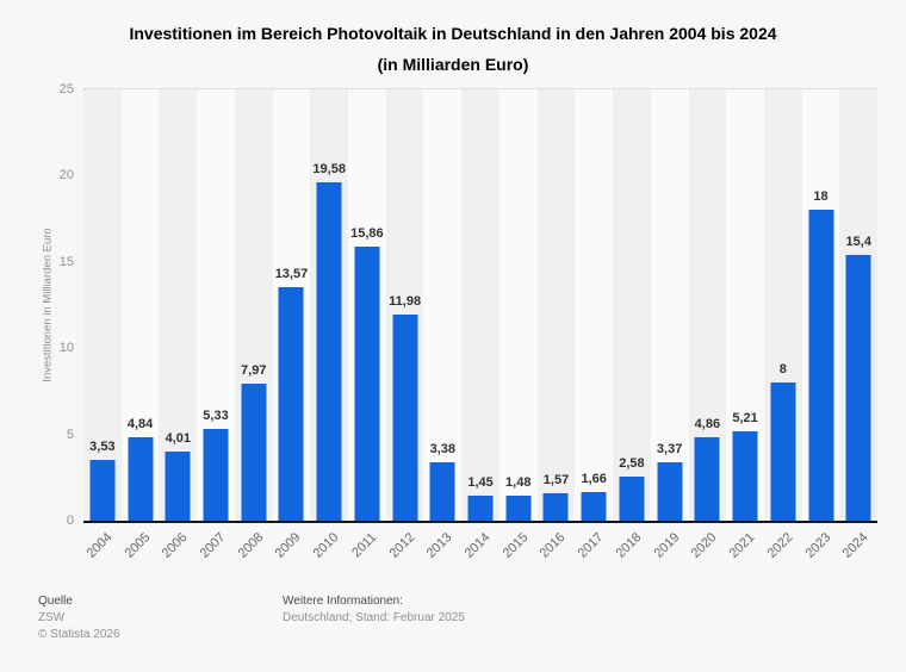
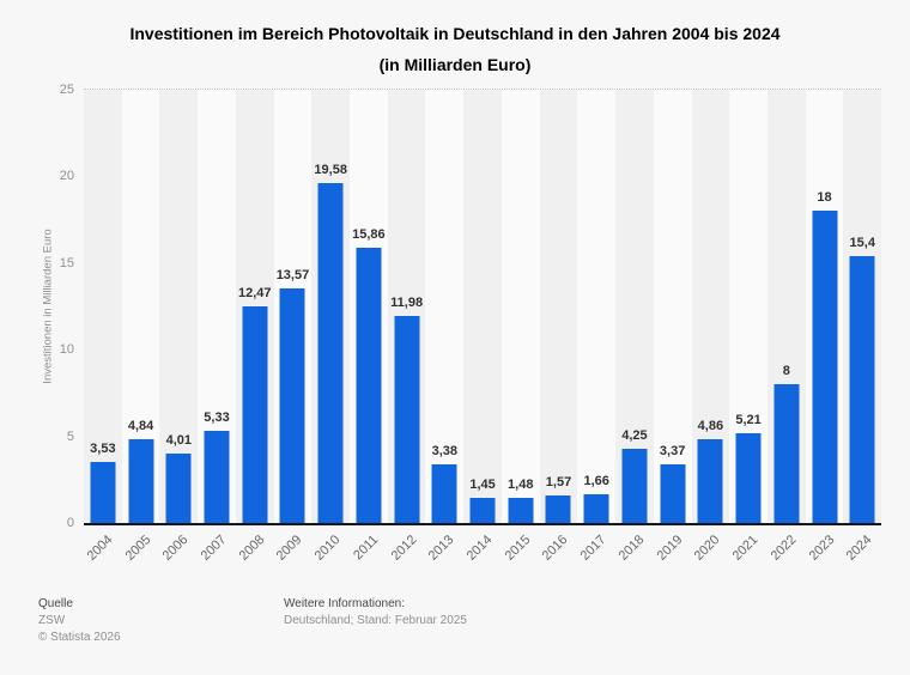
2008: 7,97 -> 12,47
2018: 2,58 -> 4,25
